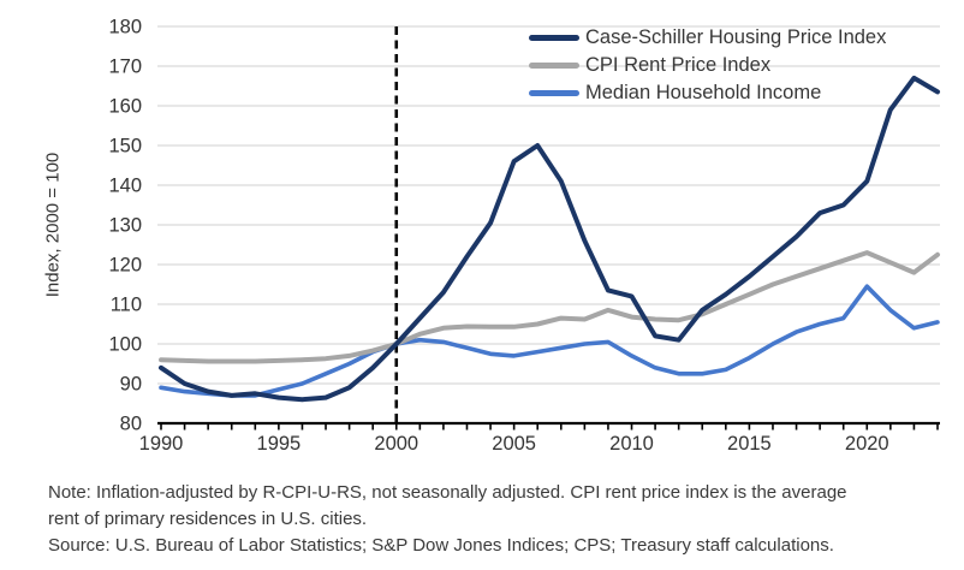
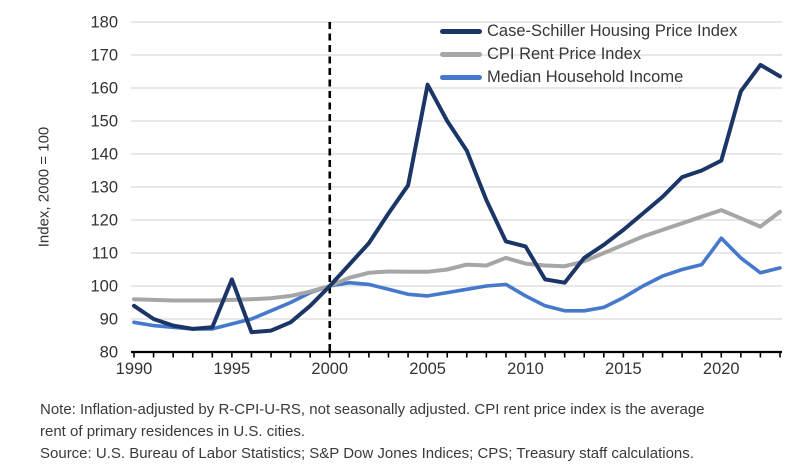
Case-Schiller Housing Price Index/1995: 86 -> 102
Case-Schiller Housing Price Index/2005: 146 -> 161
Case-Schiller Housing Price Index/2020: 141 -> 138
